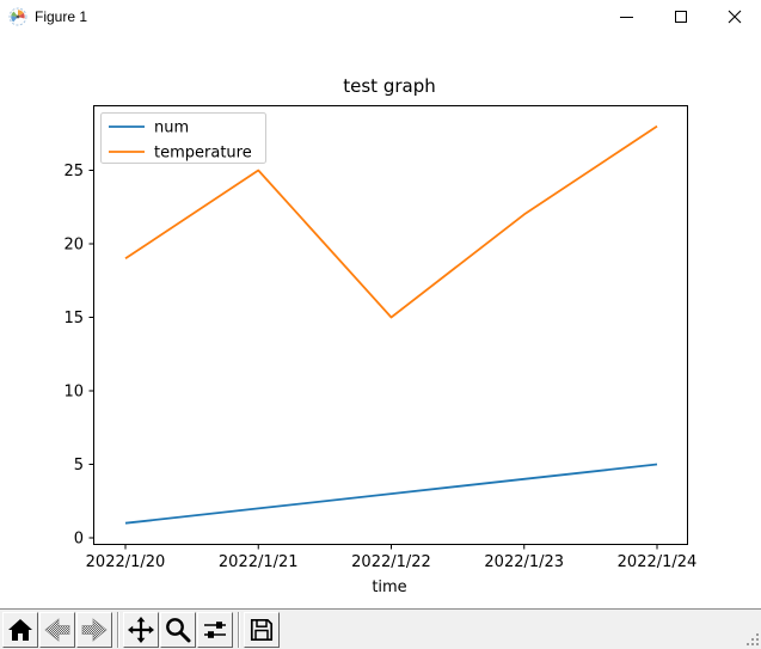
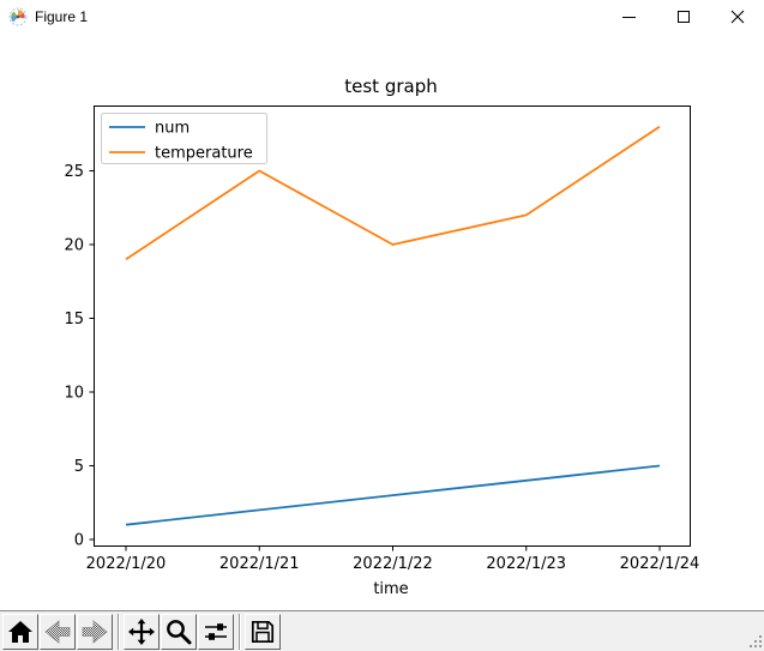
temperature/2022/1/22: 15 -> 20
